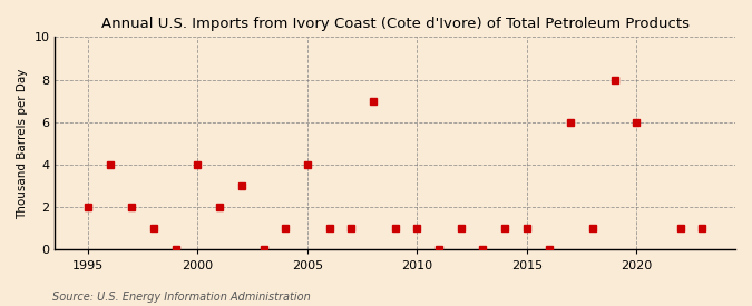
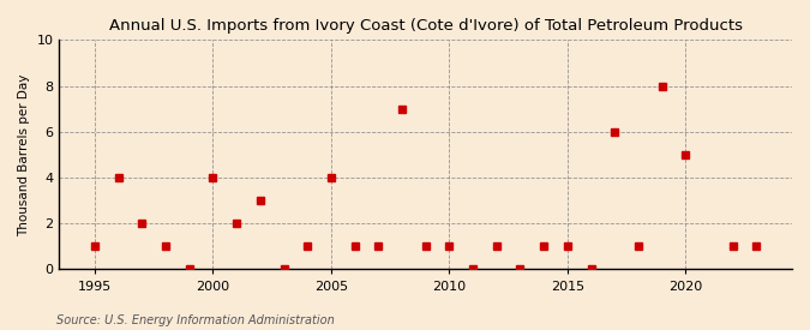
1995: 2 -> 1
2020: 6 -> 5
